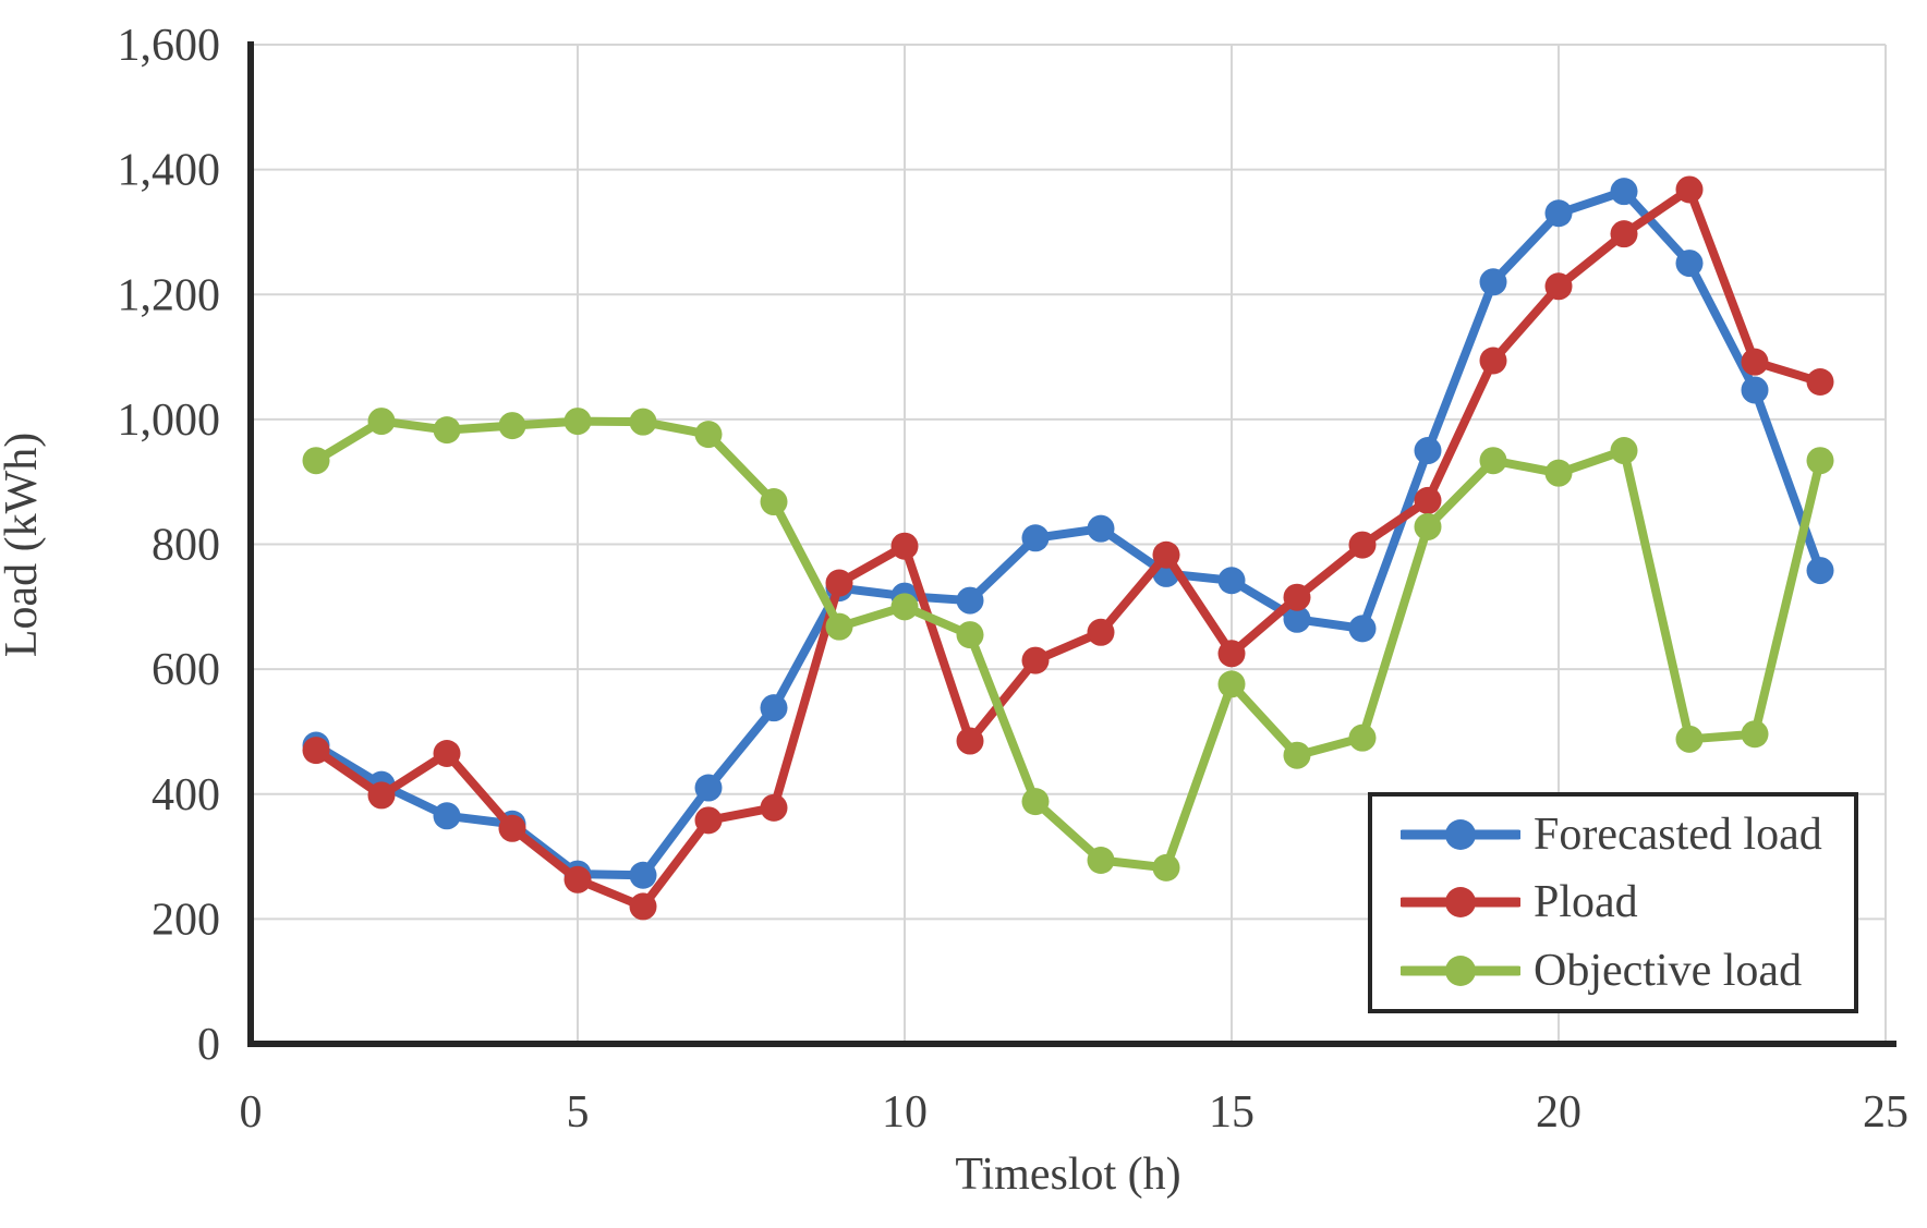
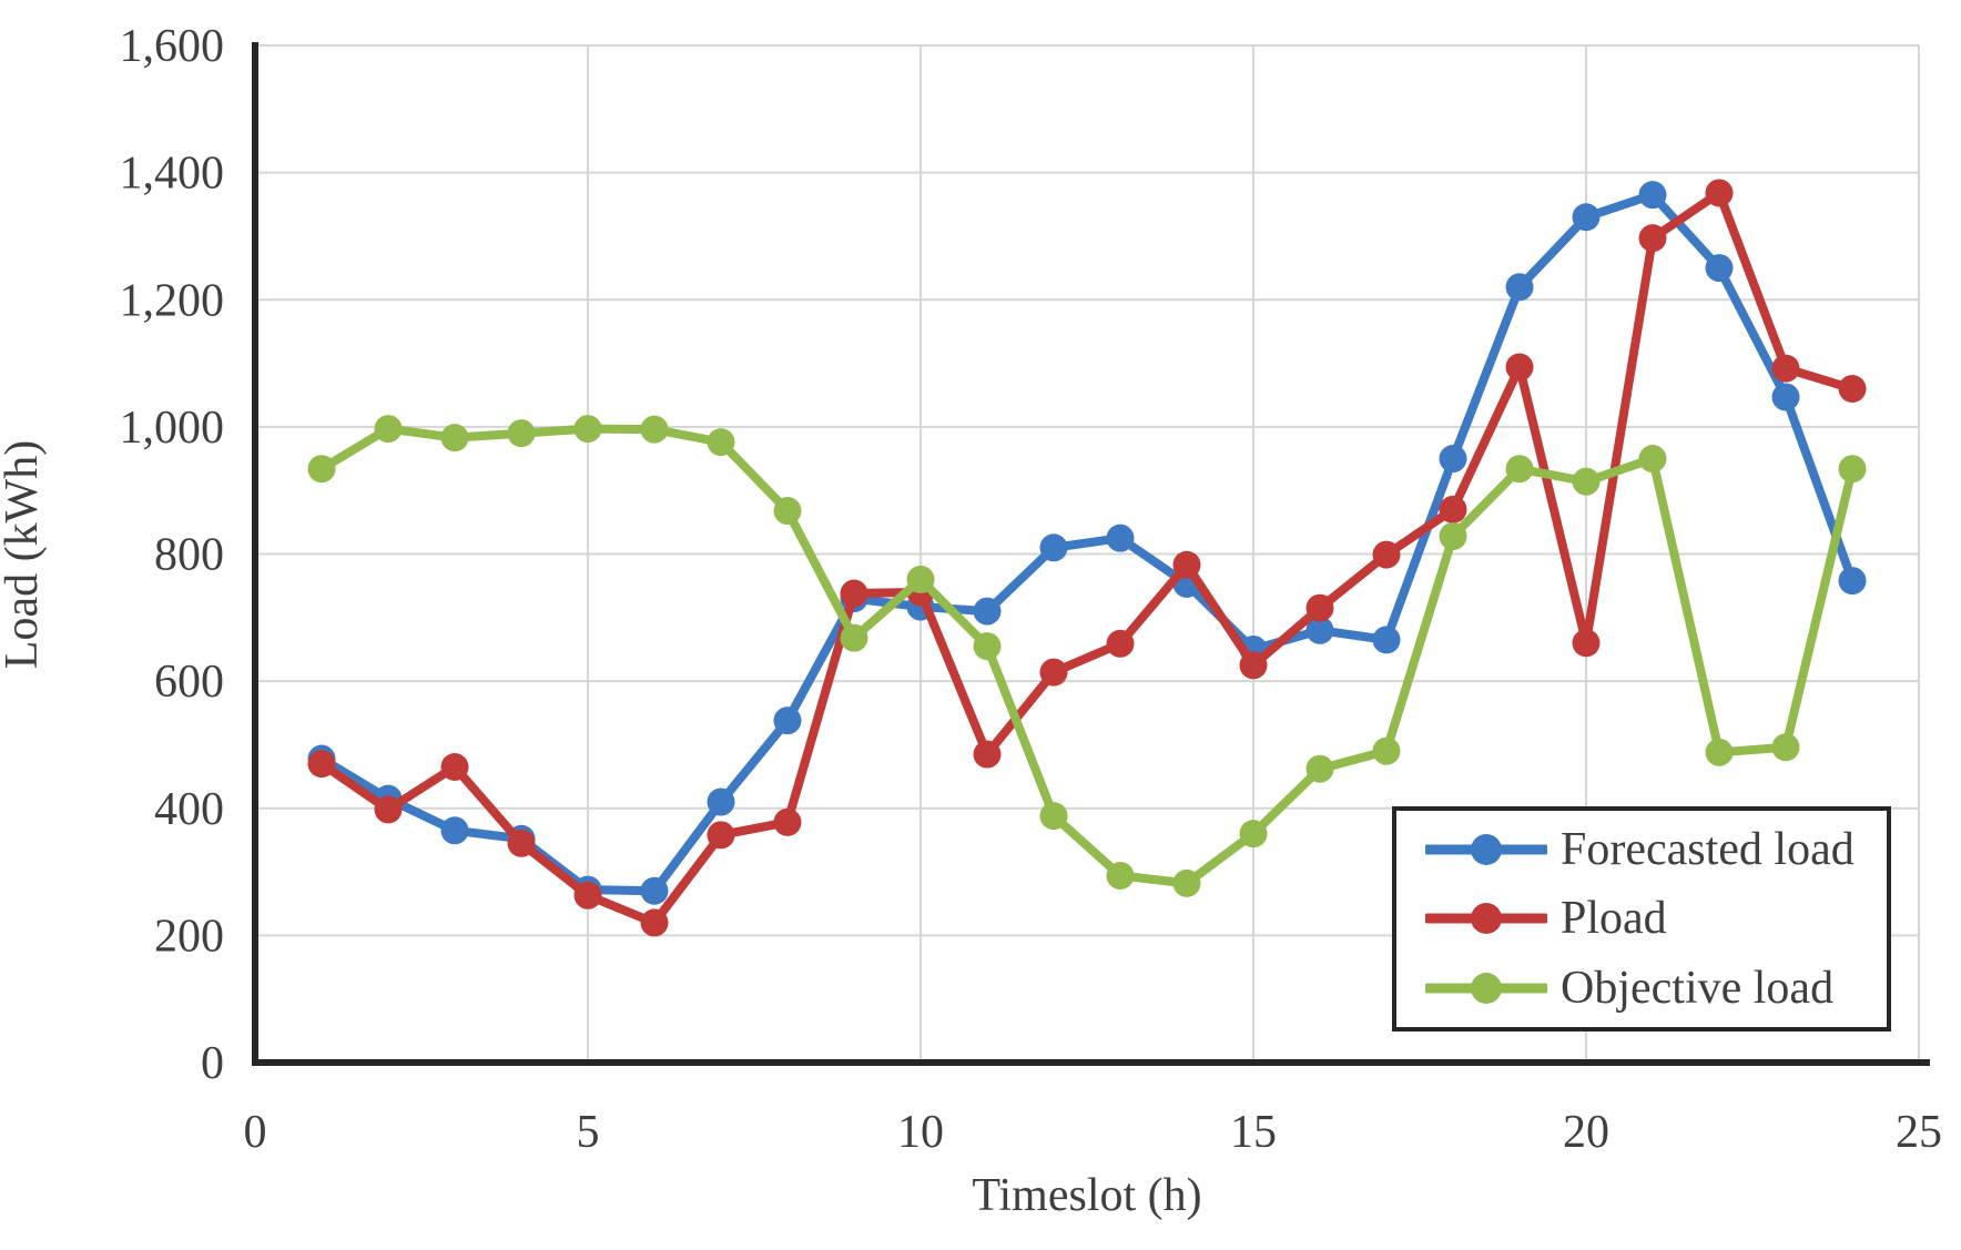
Pload/10: 800 -> 740
Objective load/10: 700 -> 760
Forecasted load/15: 740 -> 650
Objective load/15: 580 -> 360
Pload/20: 1210 -> 660
